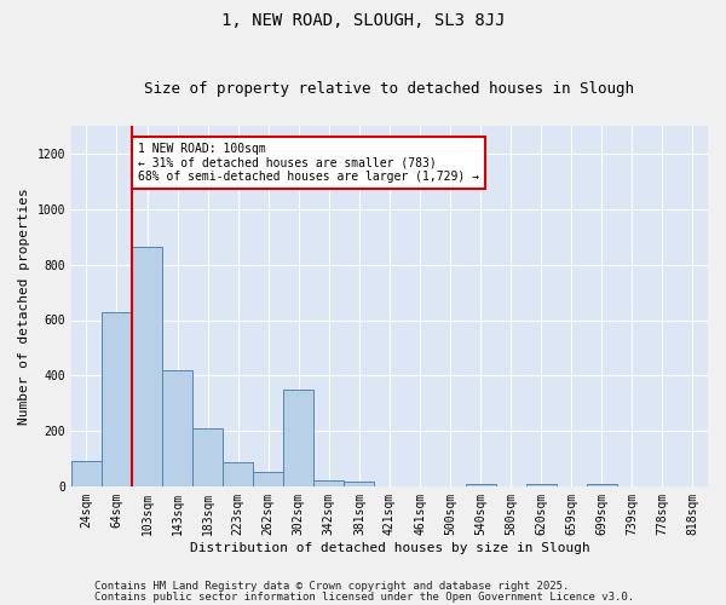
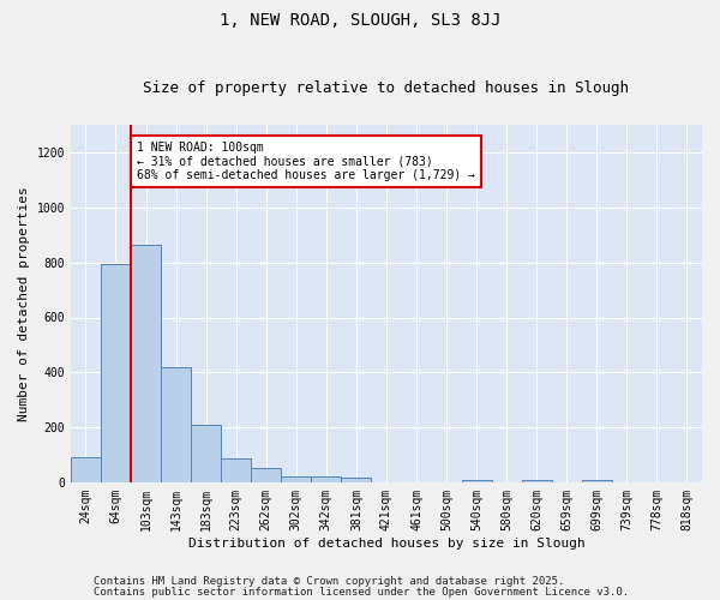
64sqm: 630 -> 795
302sqm: 350 -> 22
